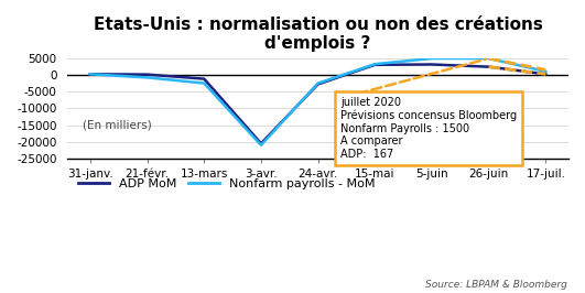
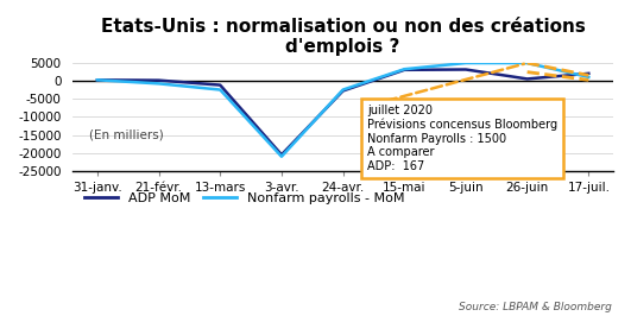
ADP MoM/26-juin: 2400 -> 500
ADP MoM/17-juil.: 200 -> 2000
